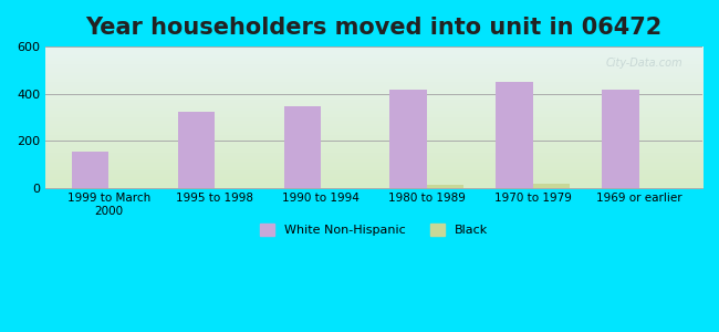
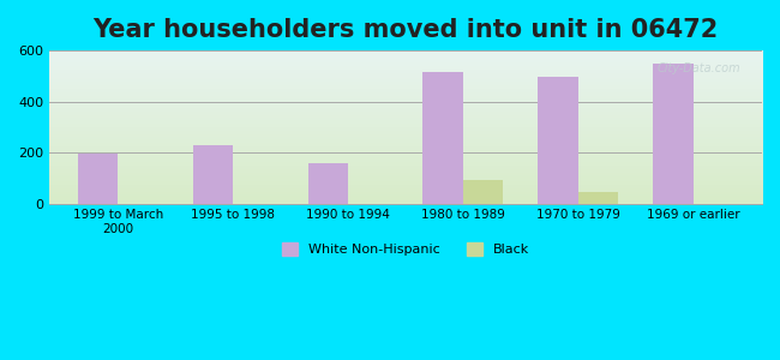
White Non-Hispanic/1999 to March 2000: 155 -> 195
White Non-Hispanic/1995 to 1998: 325 -> 230
White Non-Hispanic/1990 to 1994: 345 -> 160
White Non-Hispanic/1980 to 1989: 415 -> 515
Black/1980 to 1989: 10 -> 90
White Non-Hispanic/1970 to 1979: 450 -> 495
Black/1970 to 1979: 15 -> 45
White Non-Hispanic/1969 or earlier: 415 -> 550
